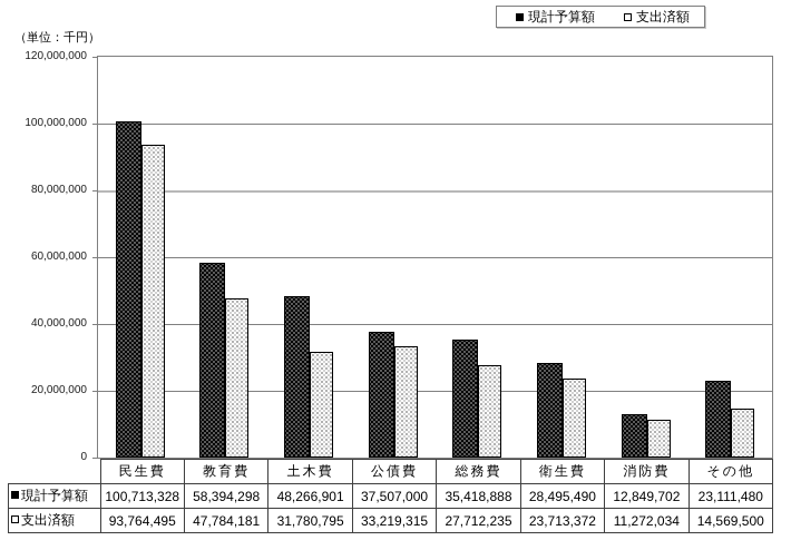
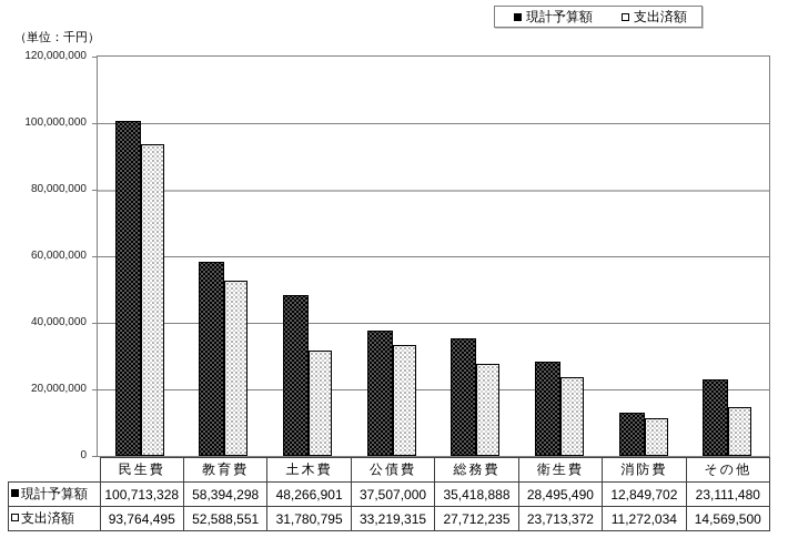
支出済額/教育費: 47,784,181 -> 52,588,551
